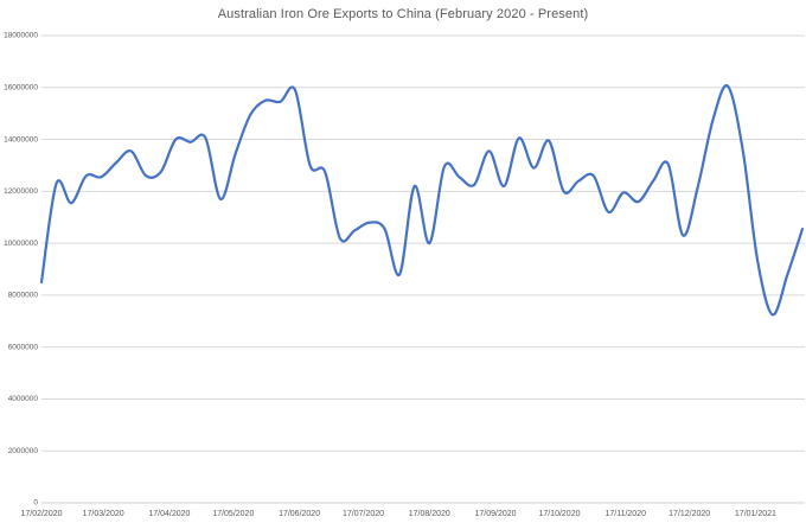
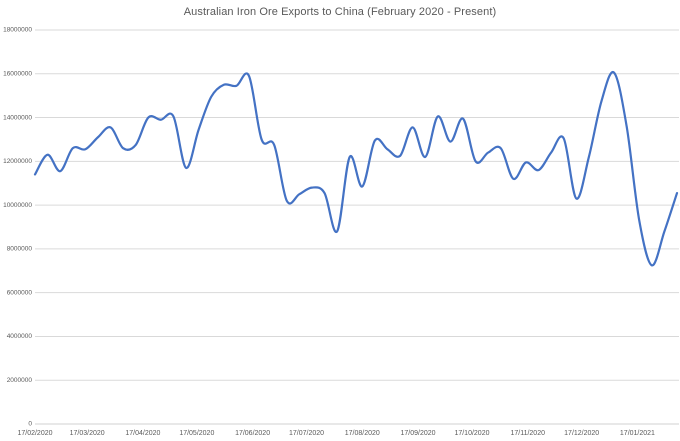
17/02/2020: 8500000 -> 11400000
17/08/2020: 10000000 -> 10800000
